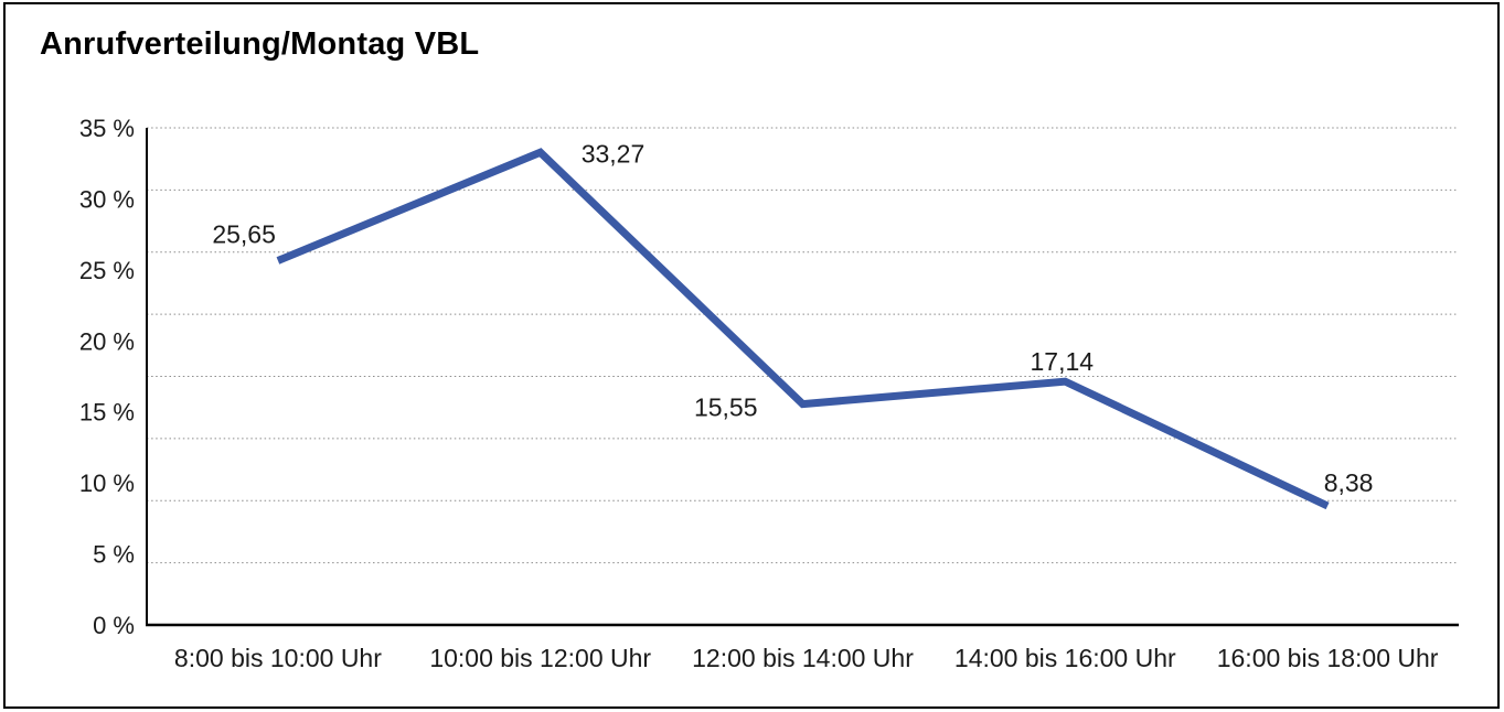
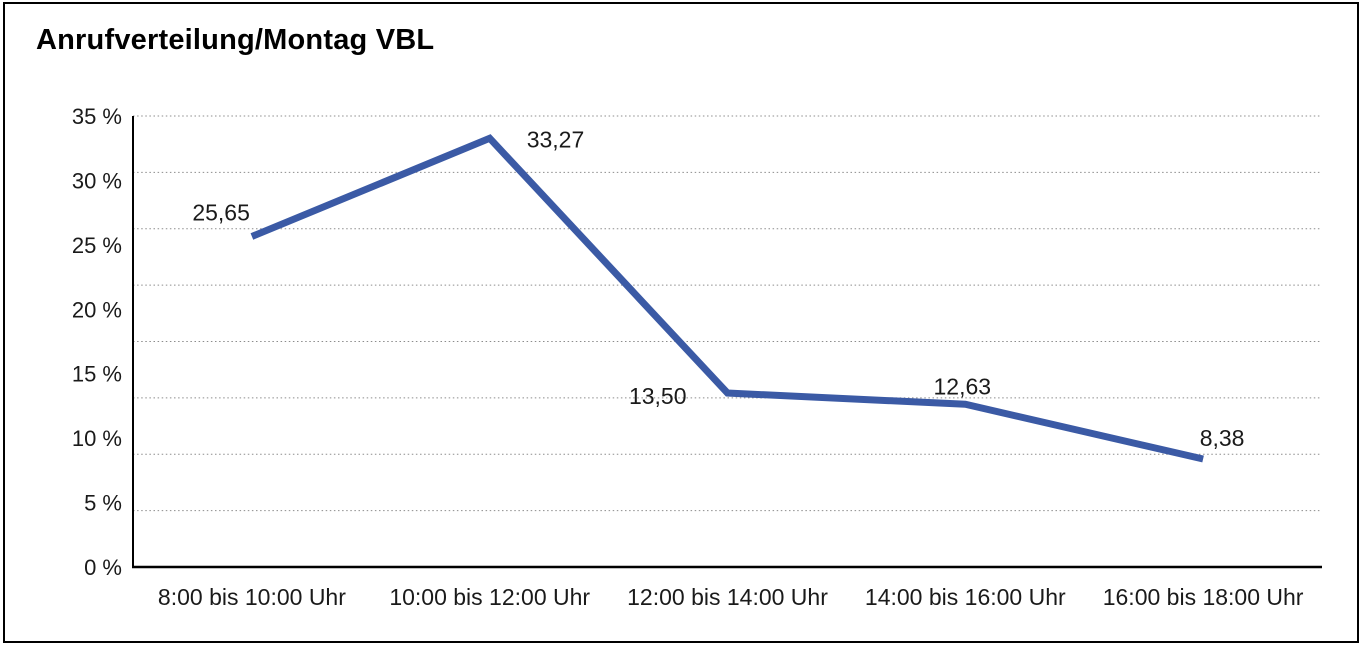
12:00 bis 14:00 Uhr: 15,55 -> 13,50
14:00 bis 16:00 Uhr: 17,14 -> 12,63
